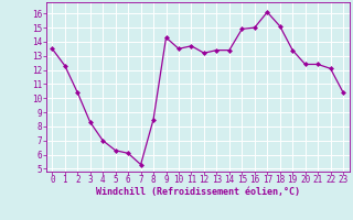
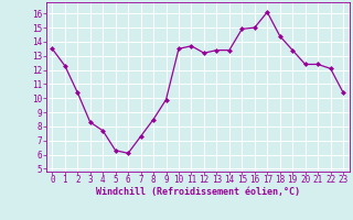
4: 7.0 -> 7.7
7: 5.3 -> 7.3
9: 14.3 -> 9.9
18: 15.1 -> 14.4
